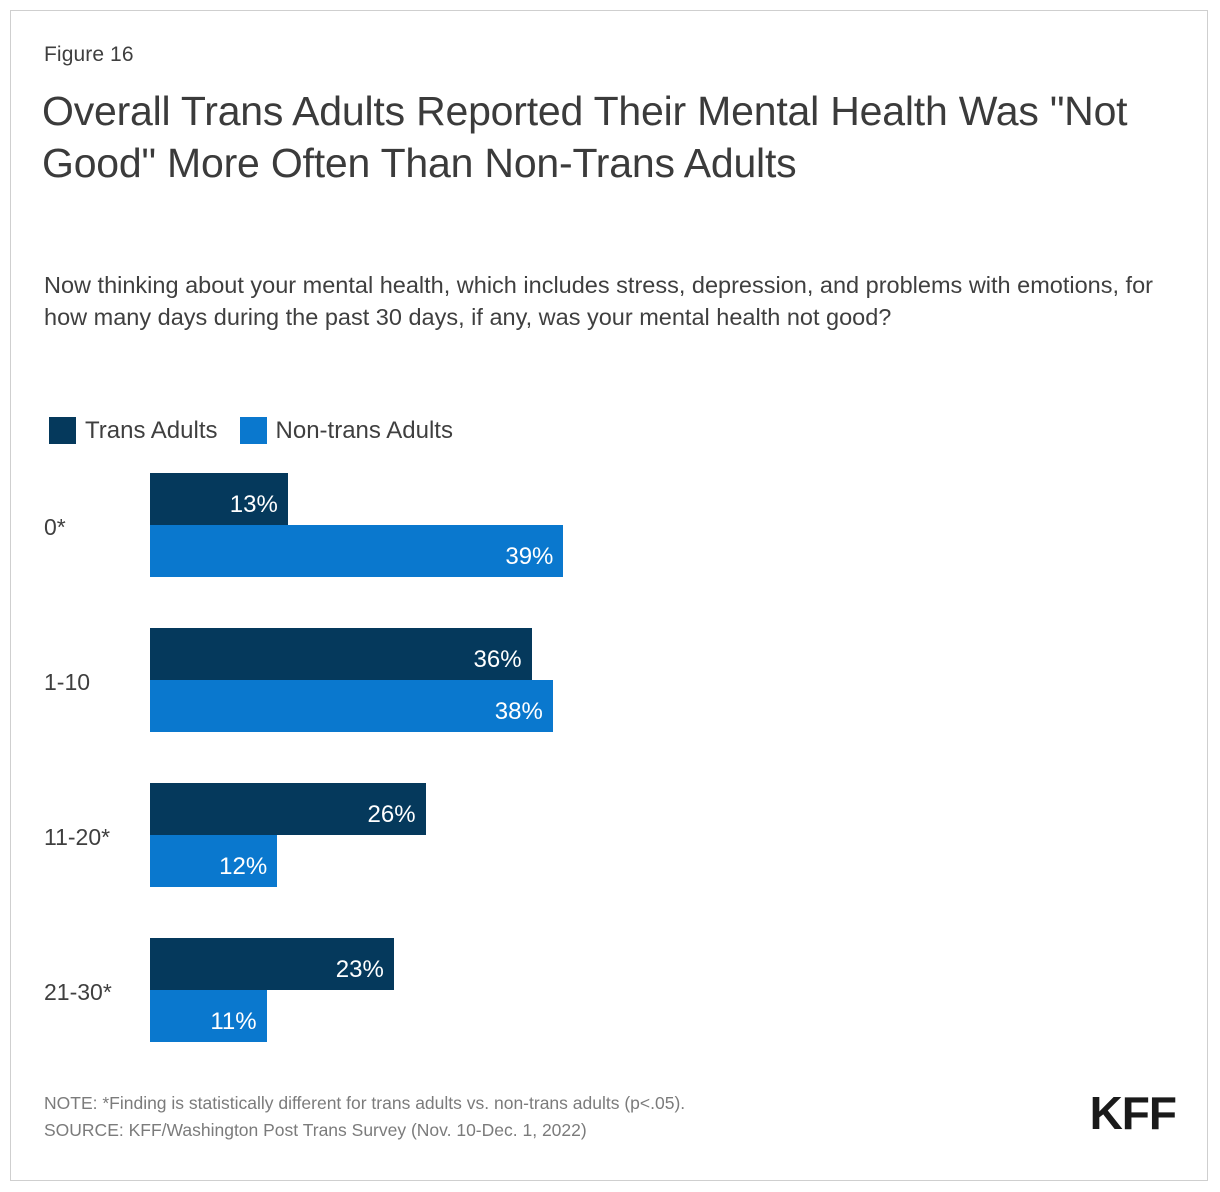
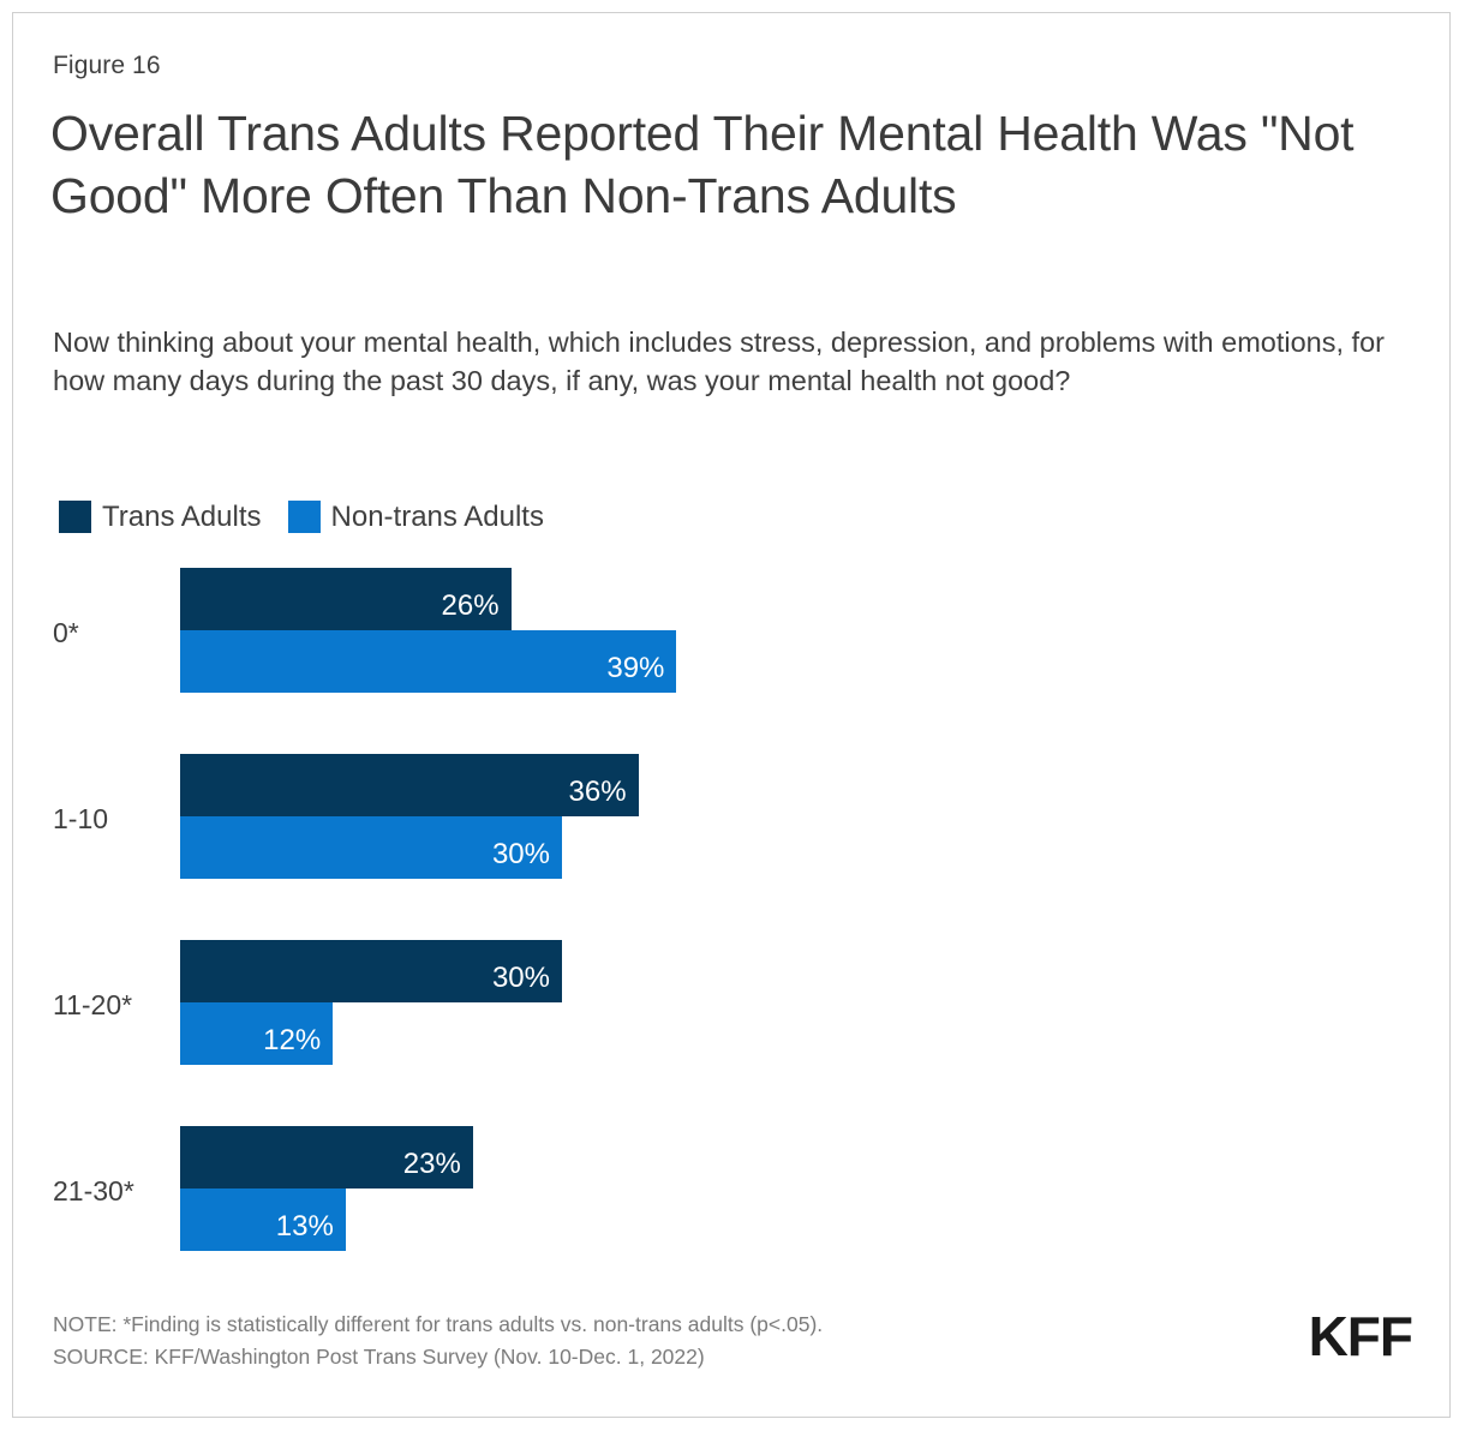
Trans Adults/0*: 13% -> 26%
Non-trans Adults/1-10: 38% -> 30%
Trans Adults/11-20*: 26% -> 30%
Non-trans Adults/21-30*: 11% -> 13%
